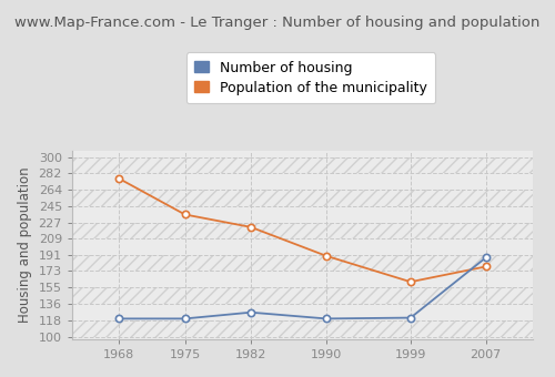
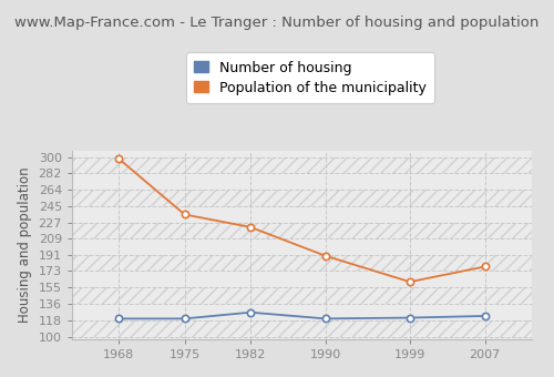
Population of the municipality/1968: 276 -> 298
Number of housing/2007: 188 -> 123
